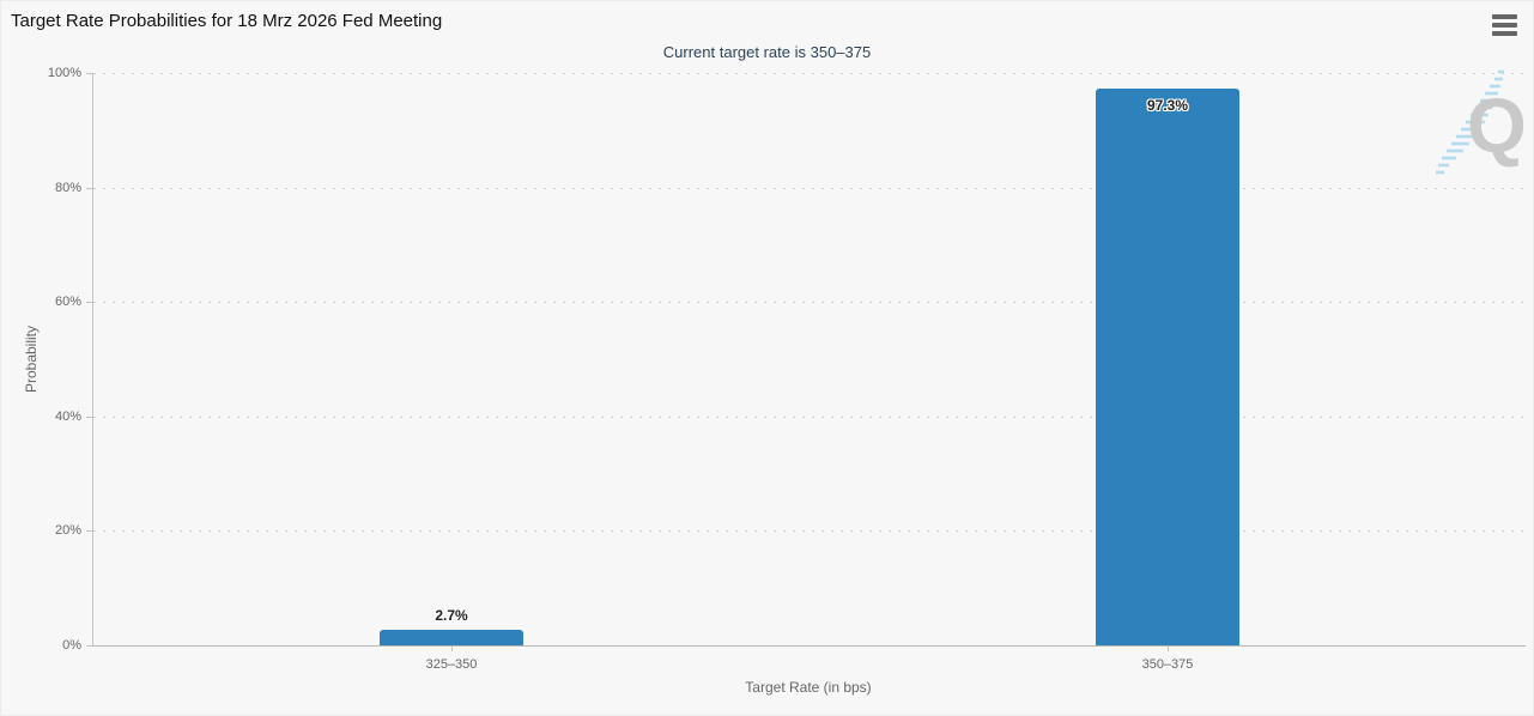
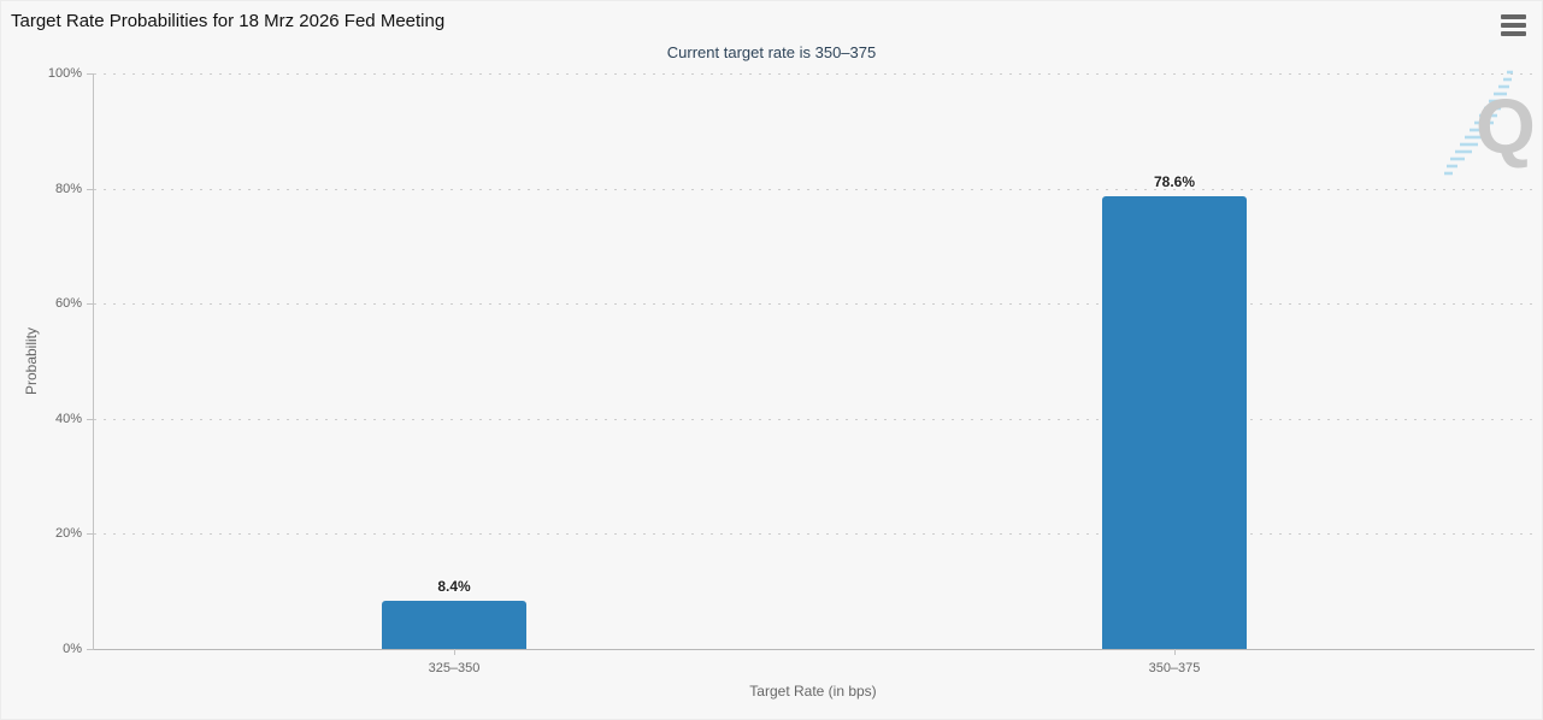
325–350: 2.7% -> 8.4%
350–375: 97.3% -> 78.6%
